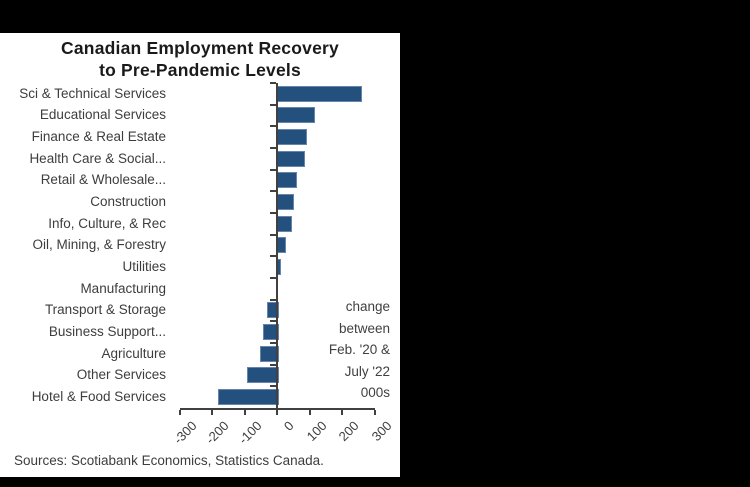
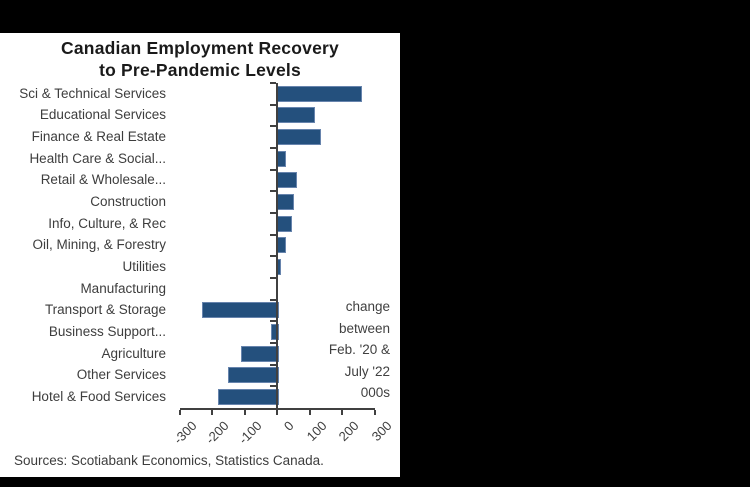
Finance & Real Estate: 80 -> 130
Health Care & Social...: 80 -> 20
Transport & Storage: -30 -> -230
Business Support...: -40 -> -20
Agriculture: -50 -> -110
Other Services: -90 -> -150
